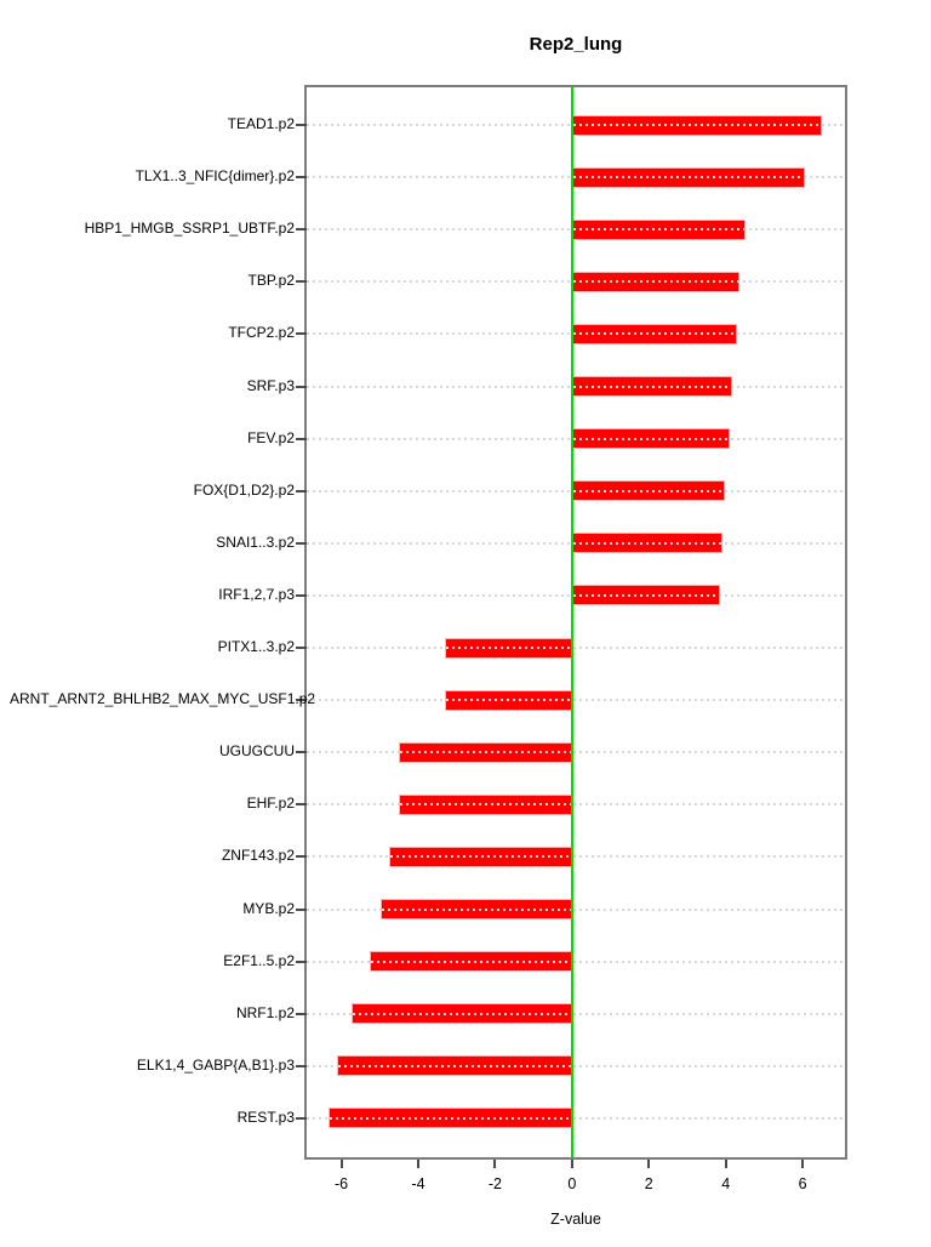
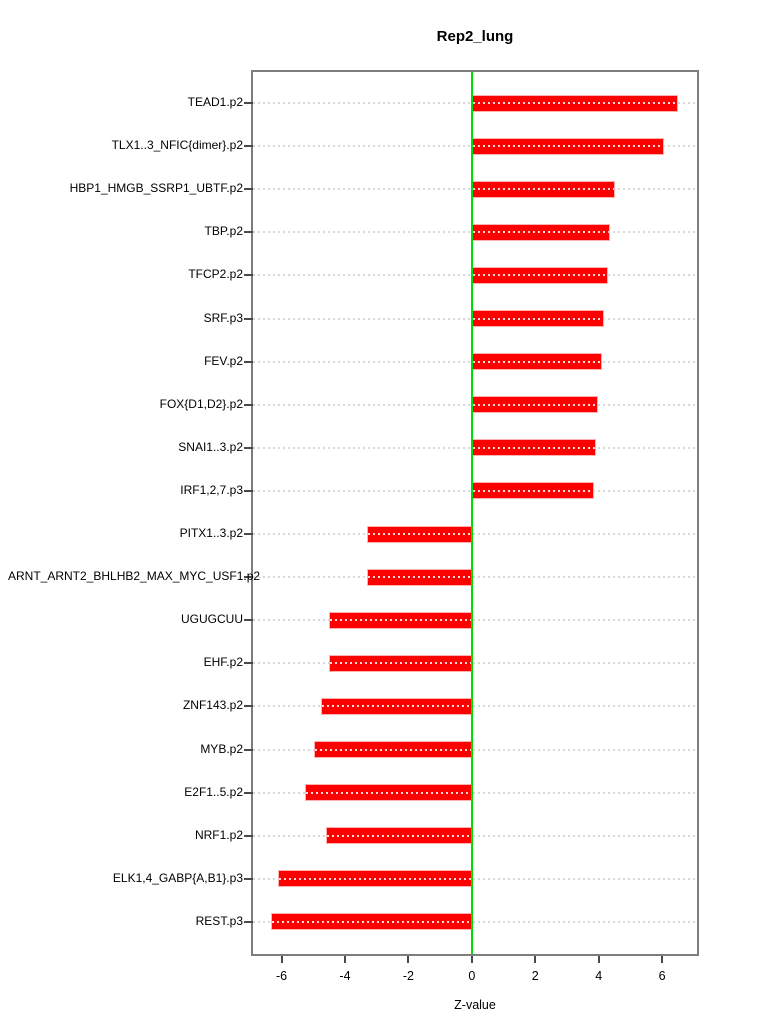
NRF1.p2: -5.7 -> -4.6
